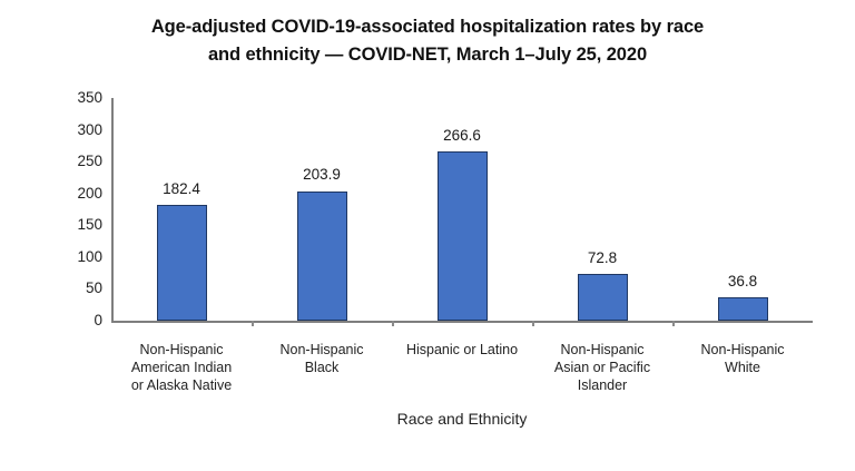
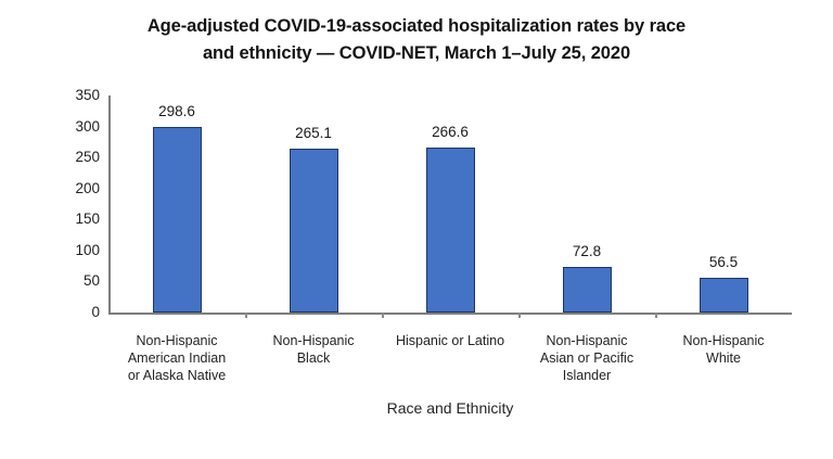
Non-Hispanic American Indian or Alaska Native: 182.4 -> 298.6
Non-Hispanic Black: 203.9 -> 265.1
Non-Hispanic White: 36.8 -> 56.5
